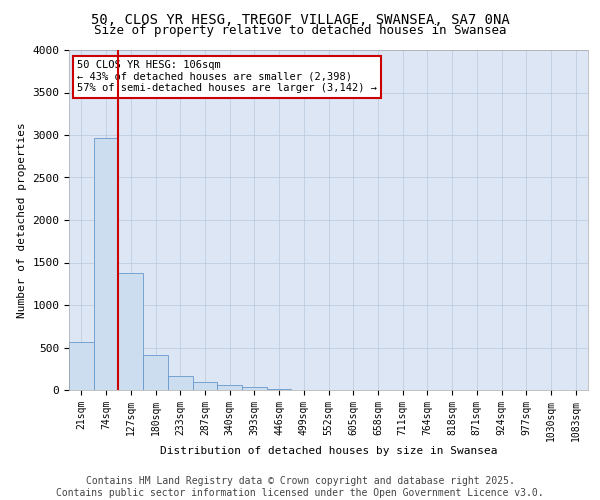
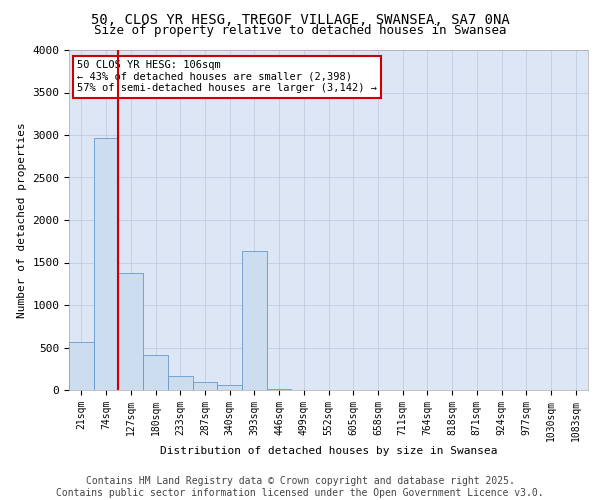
393sqm: 40 -> 1640
